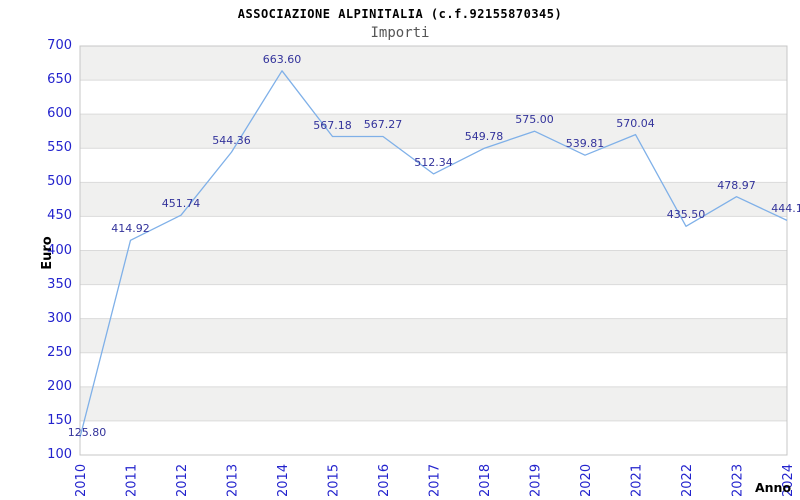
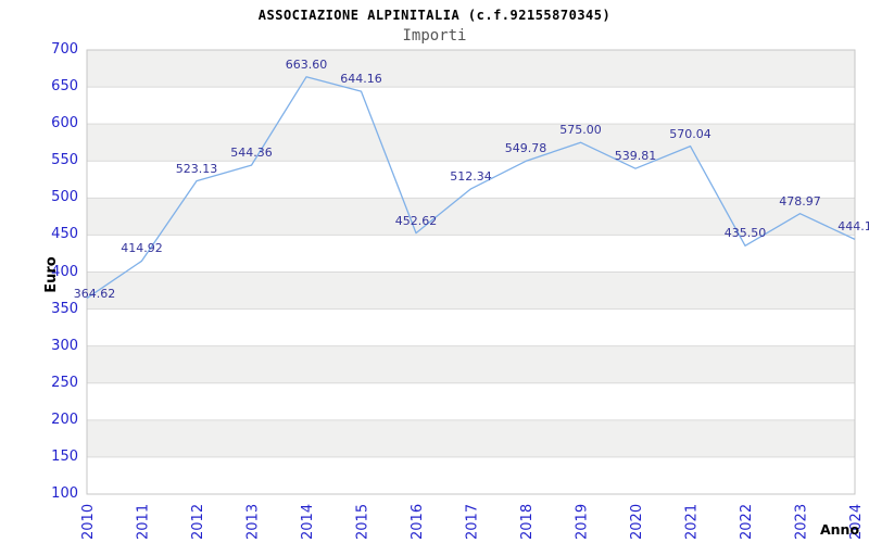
2010: 125.80 -> 364.62
2012: 451.74 -> 523.13
2015: 567.18 -> 644.16
2016: 567.27 -> 452.62
